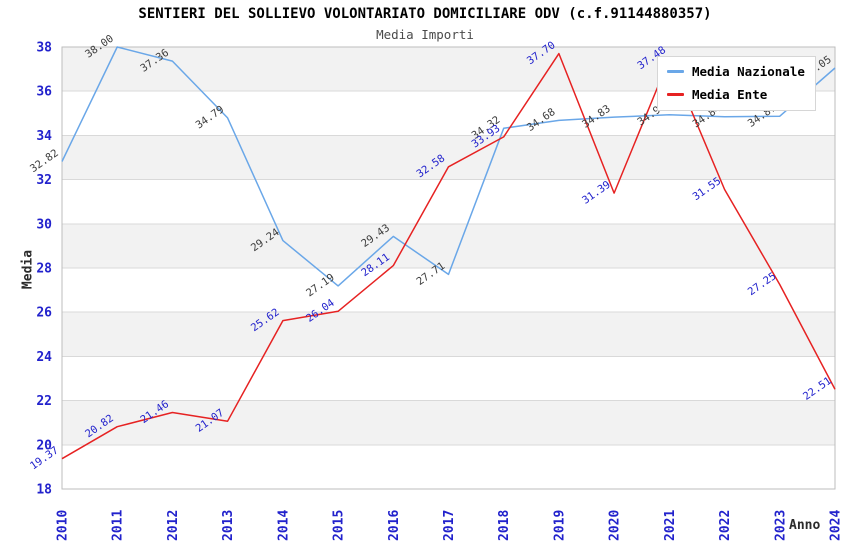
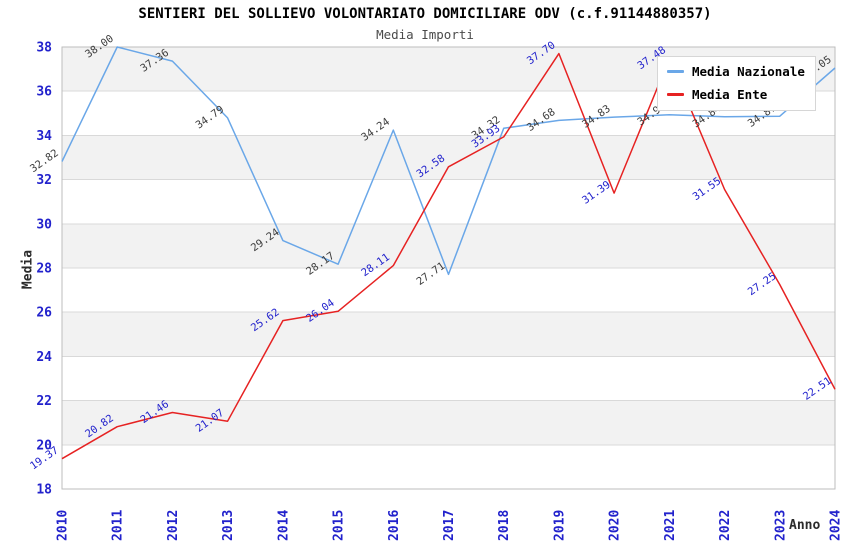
Media Nazionale/2015: 27.19 -> 28.17
Media Nazionale/2016: 29.43 -> 34.24
